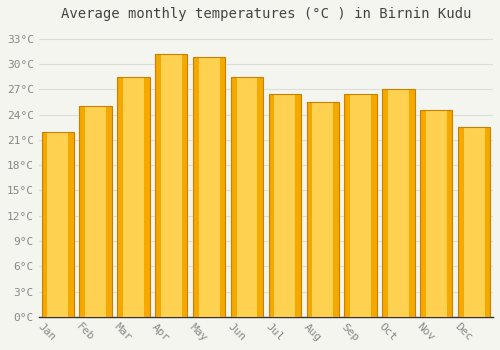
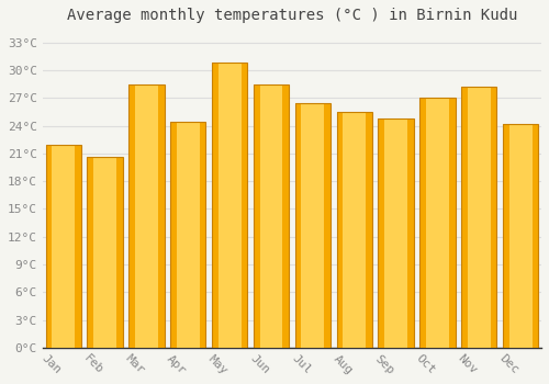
Feb: 25.0°C -> 20.6°C
Apr: 31.2°C -> 24.4°C
Sep: 26.5°C -> 24.8°C
Nov: 24.5°C -> 28.2°C
Dec: 22.5°C -> 24.2°C
